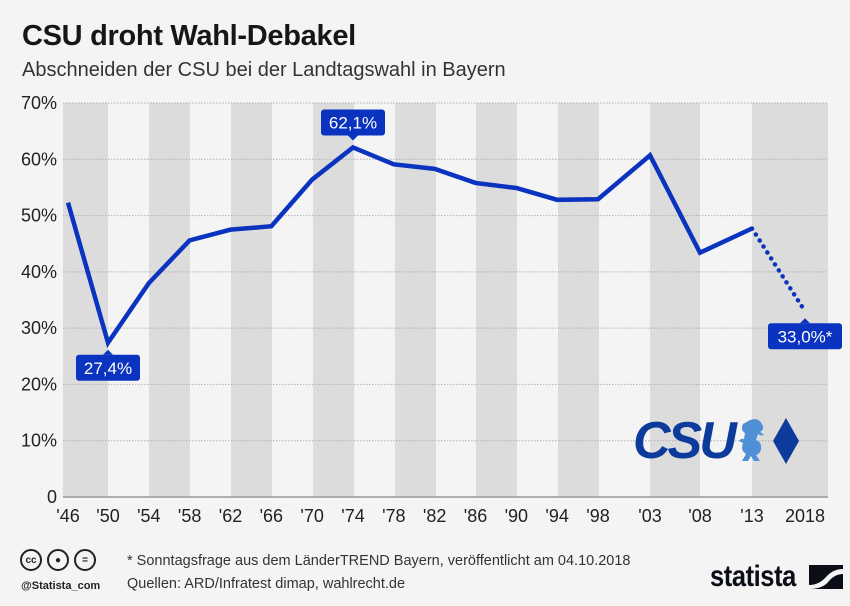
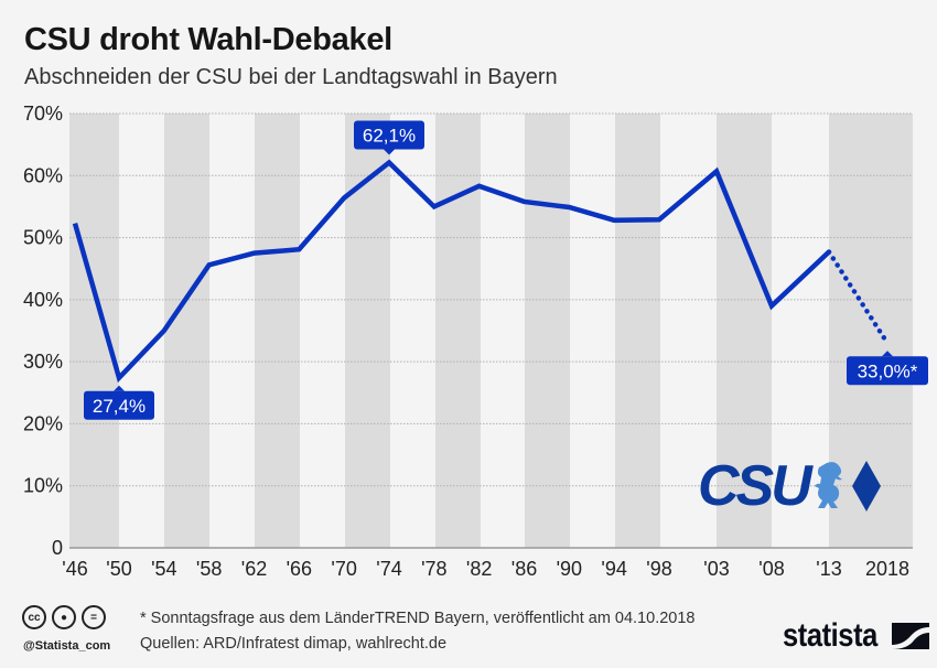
'54: 38% -> 35%
'78: 59% -> 55%
'08: 43% -> 39%
